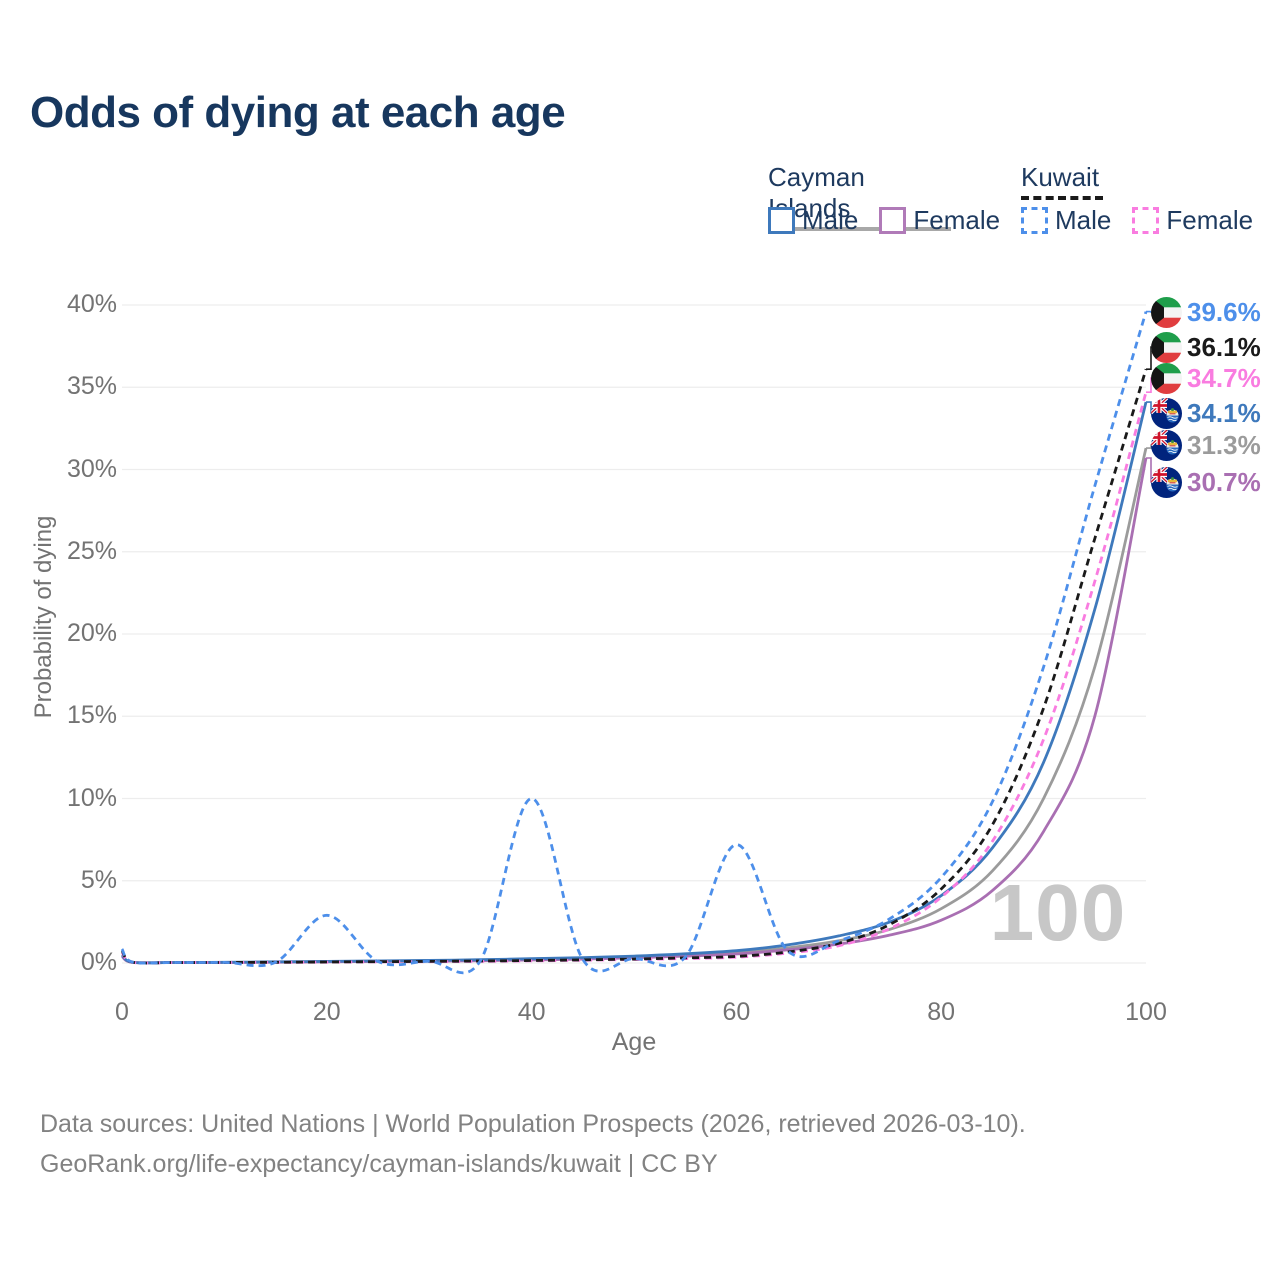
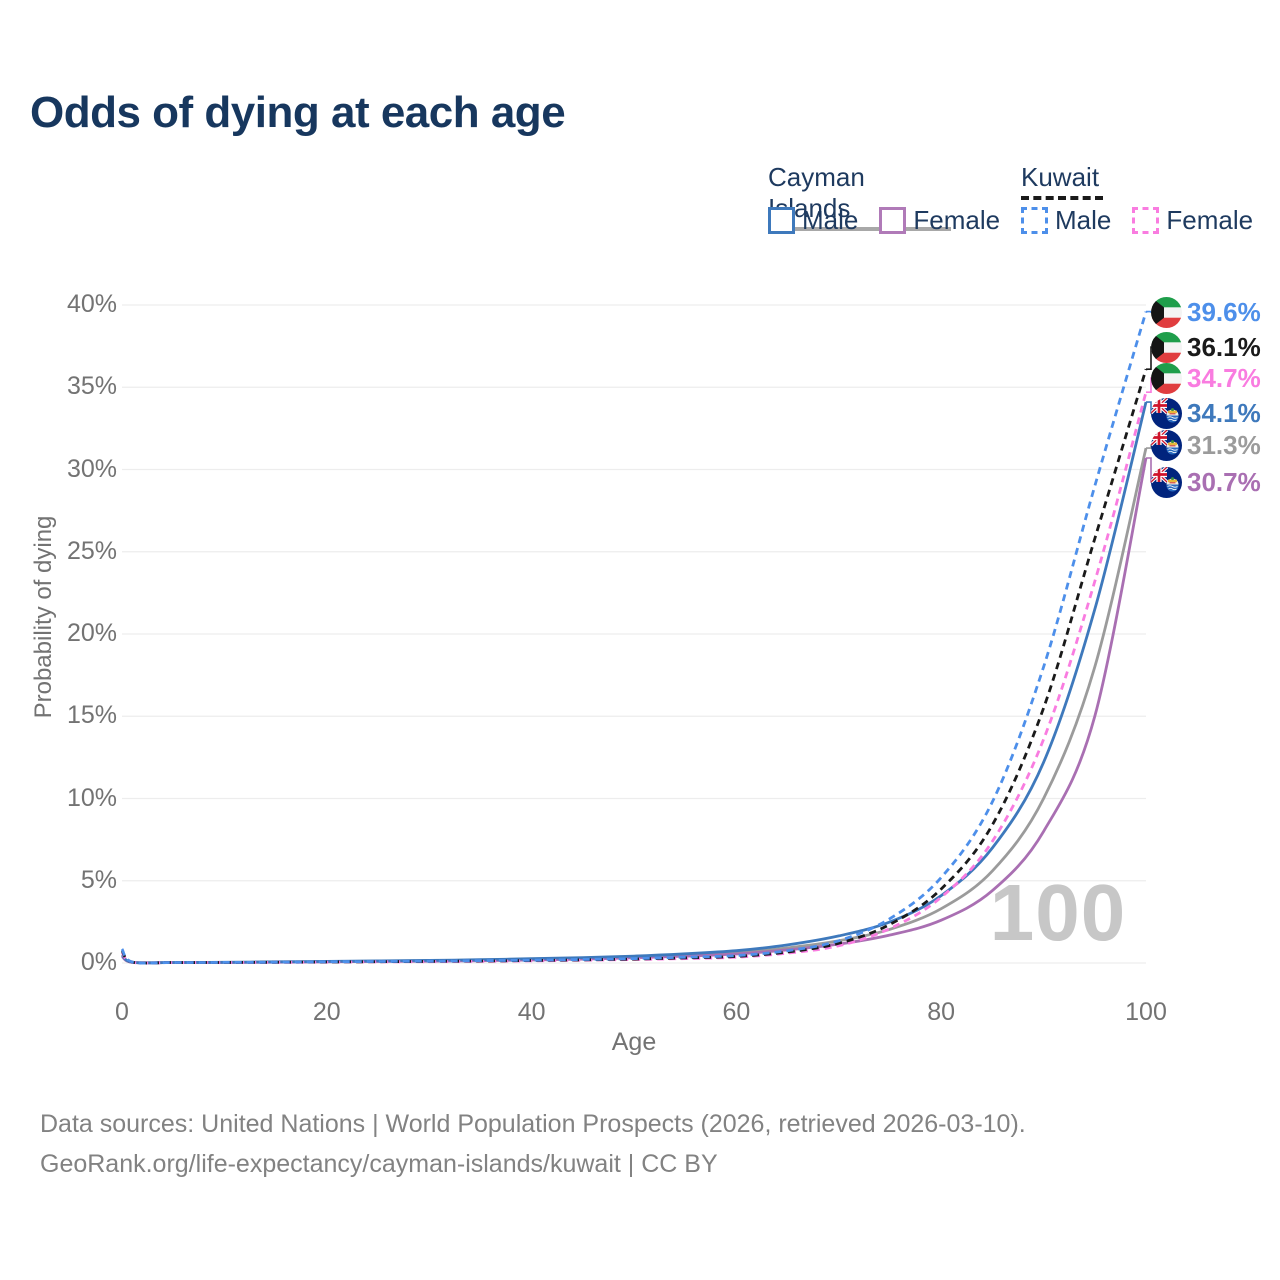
Kuwait Male/20: 2.9% -> 0.1%
Kuwait Male/40: 10.0% -> 0.2%
Kuwait Male/60: 7.2% -> 0.5%
